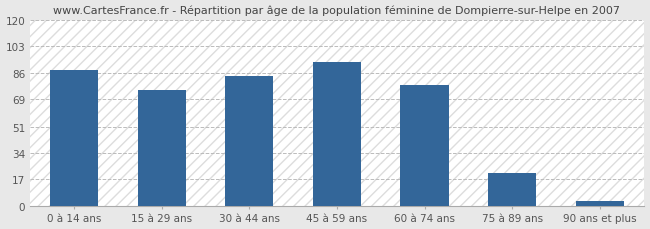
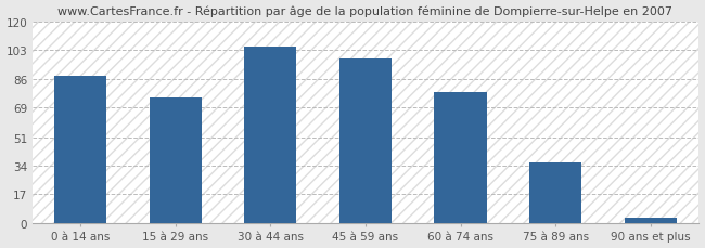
30 à 44 ans: 84 -> 105
45 à 59 ans: 93 -> 98
75 à 89 ans: 21 -> 36
